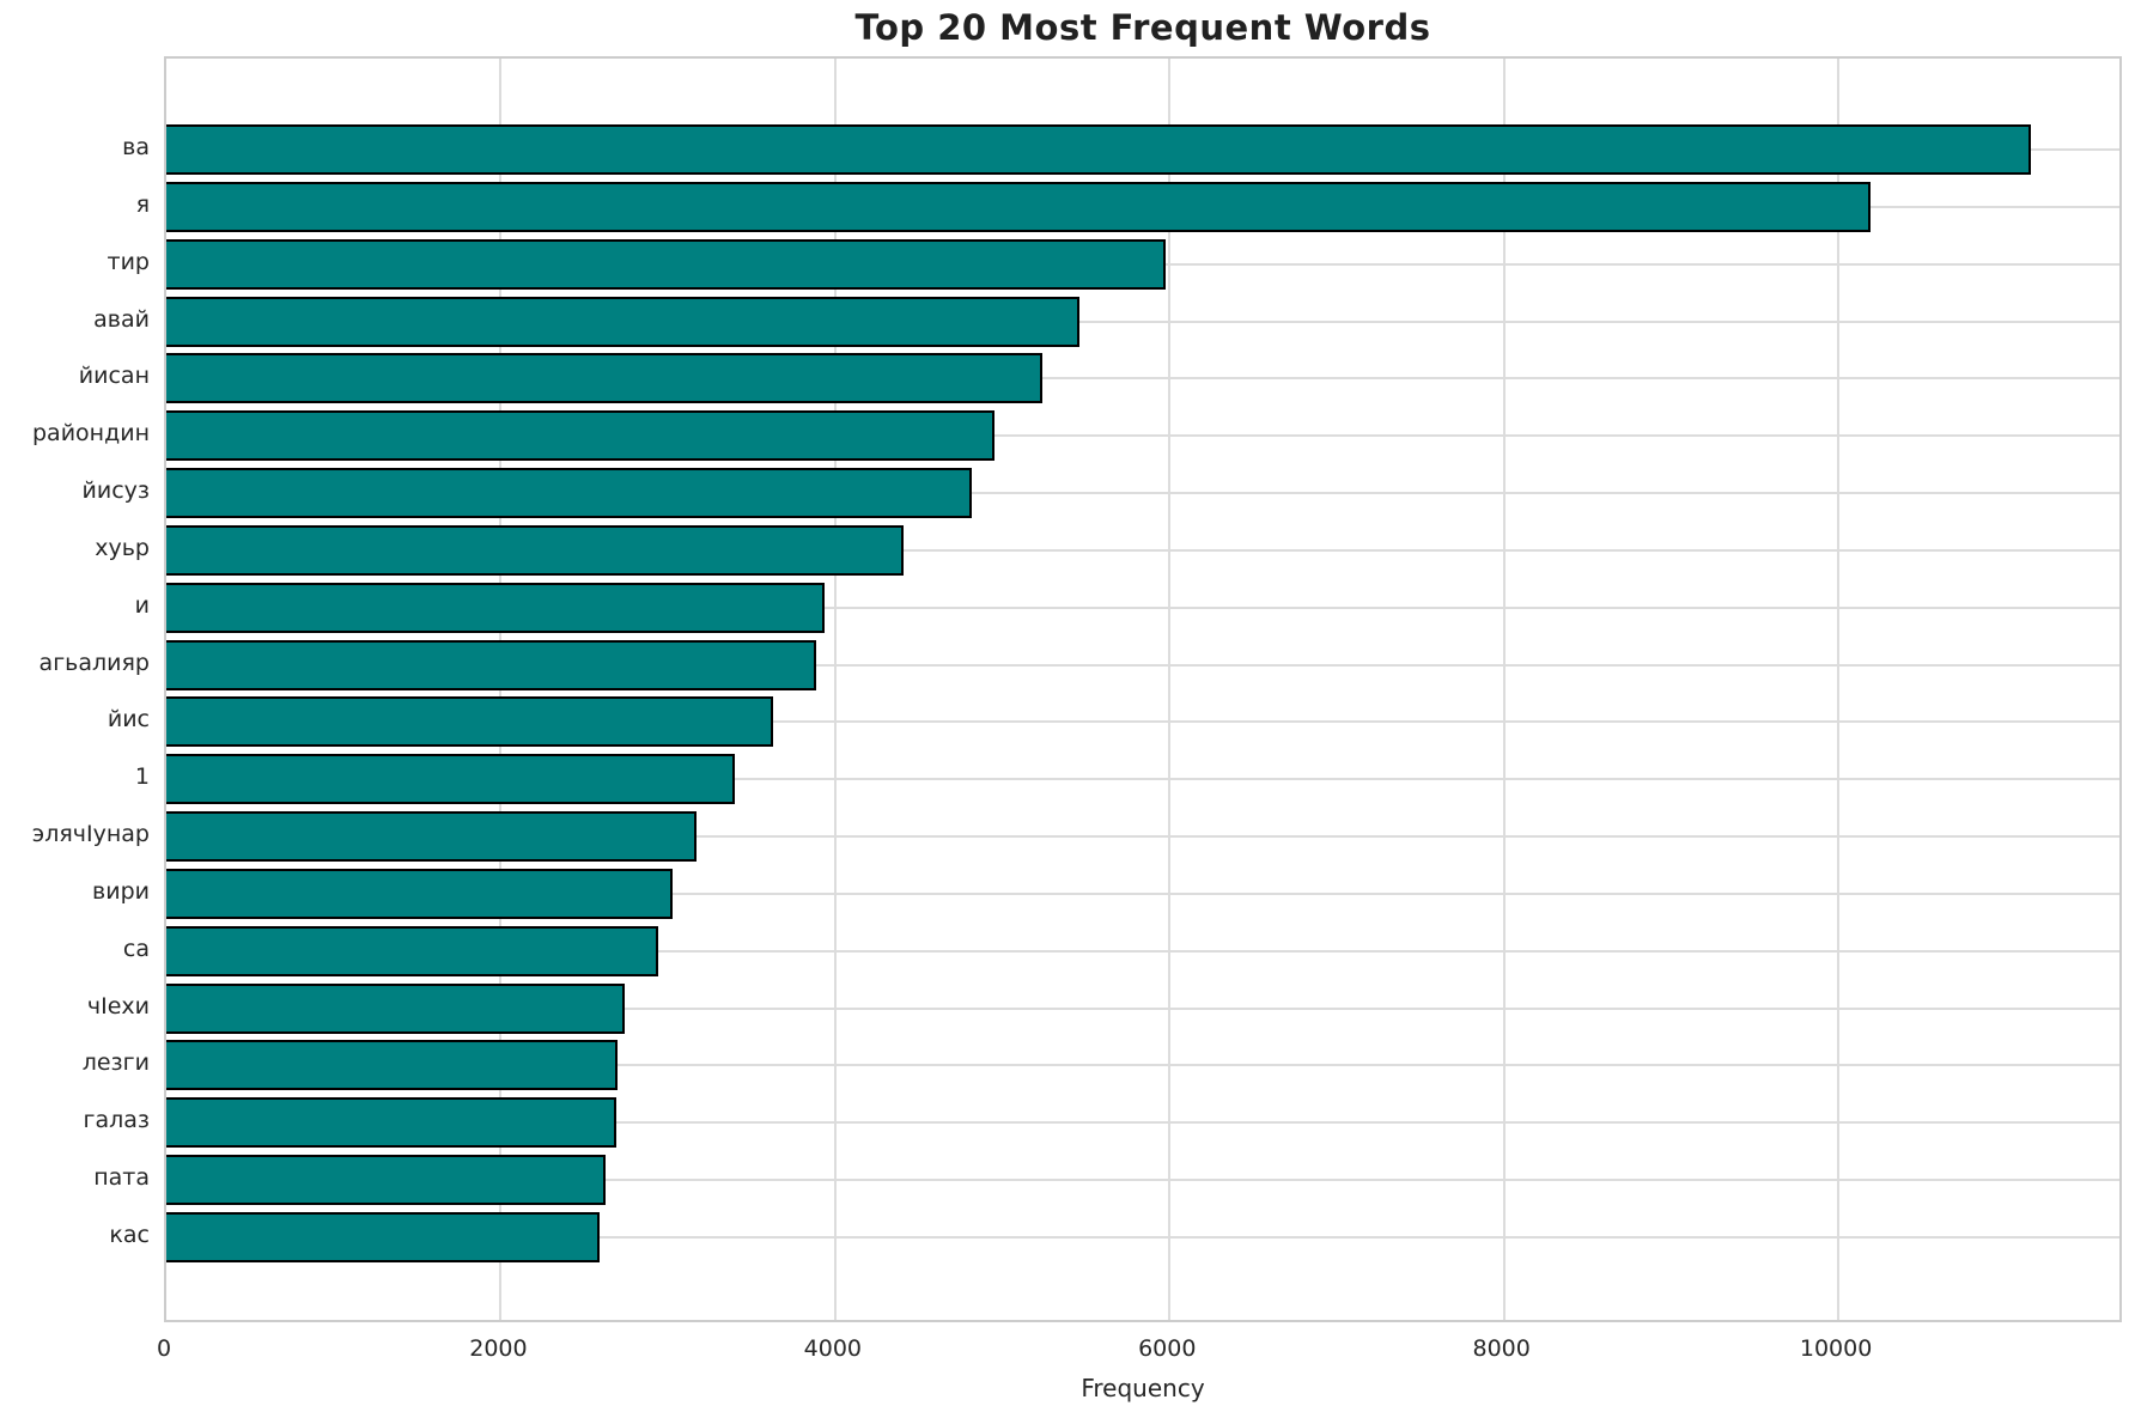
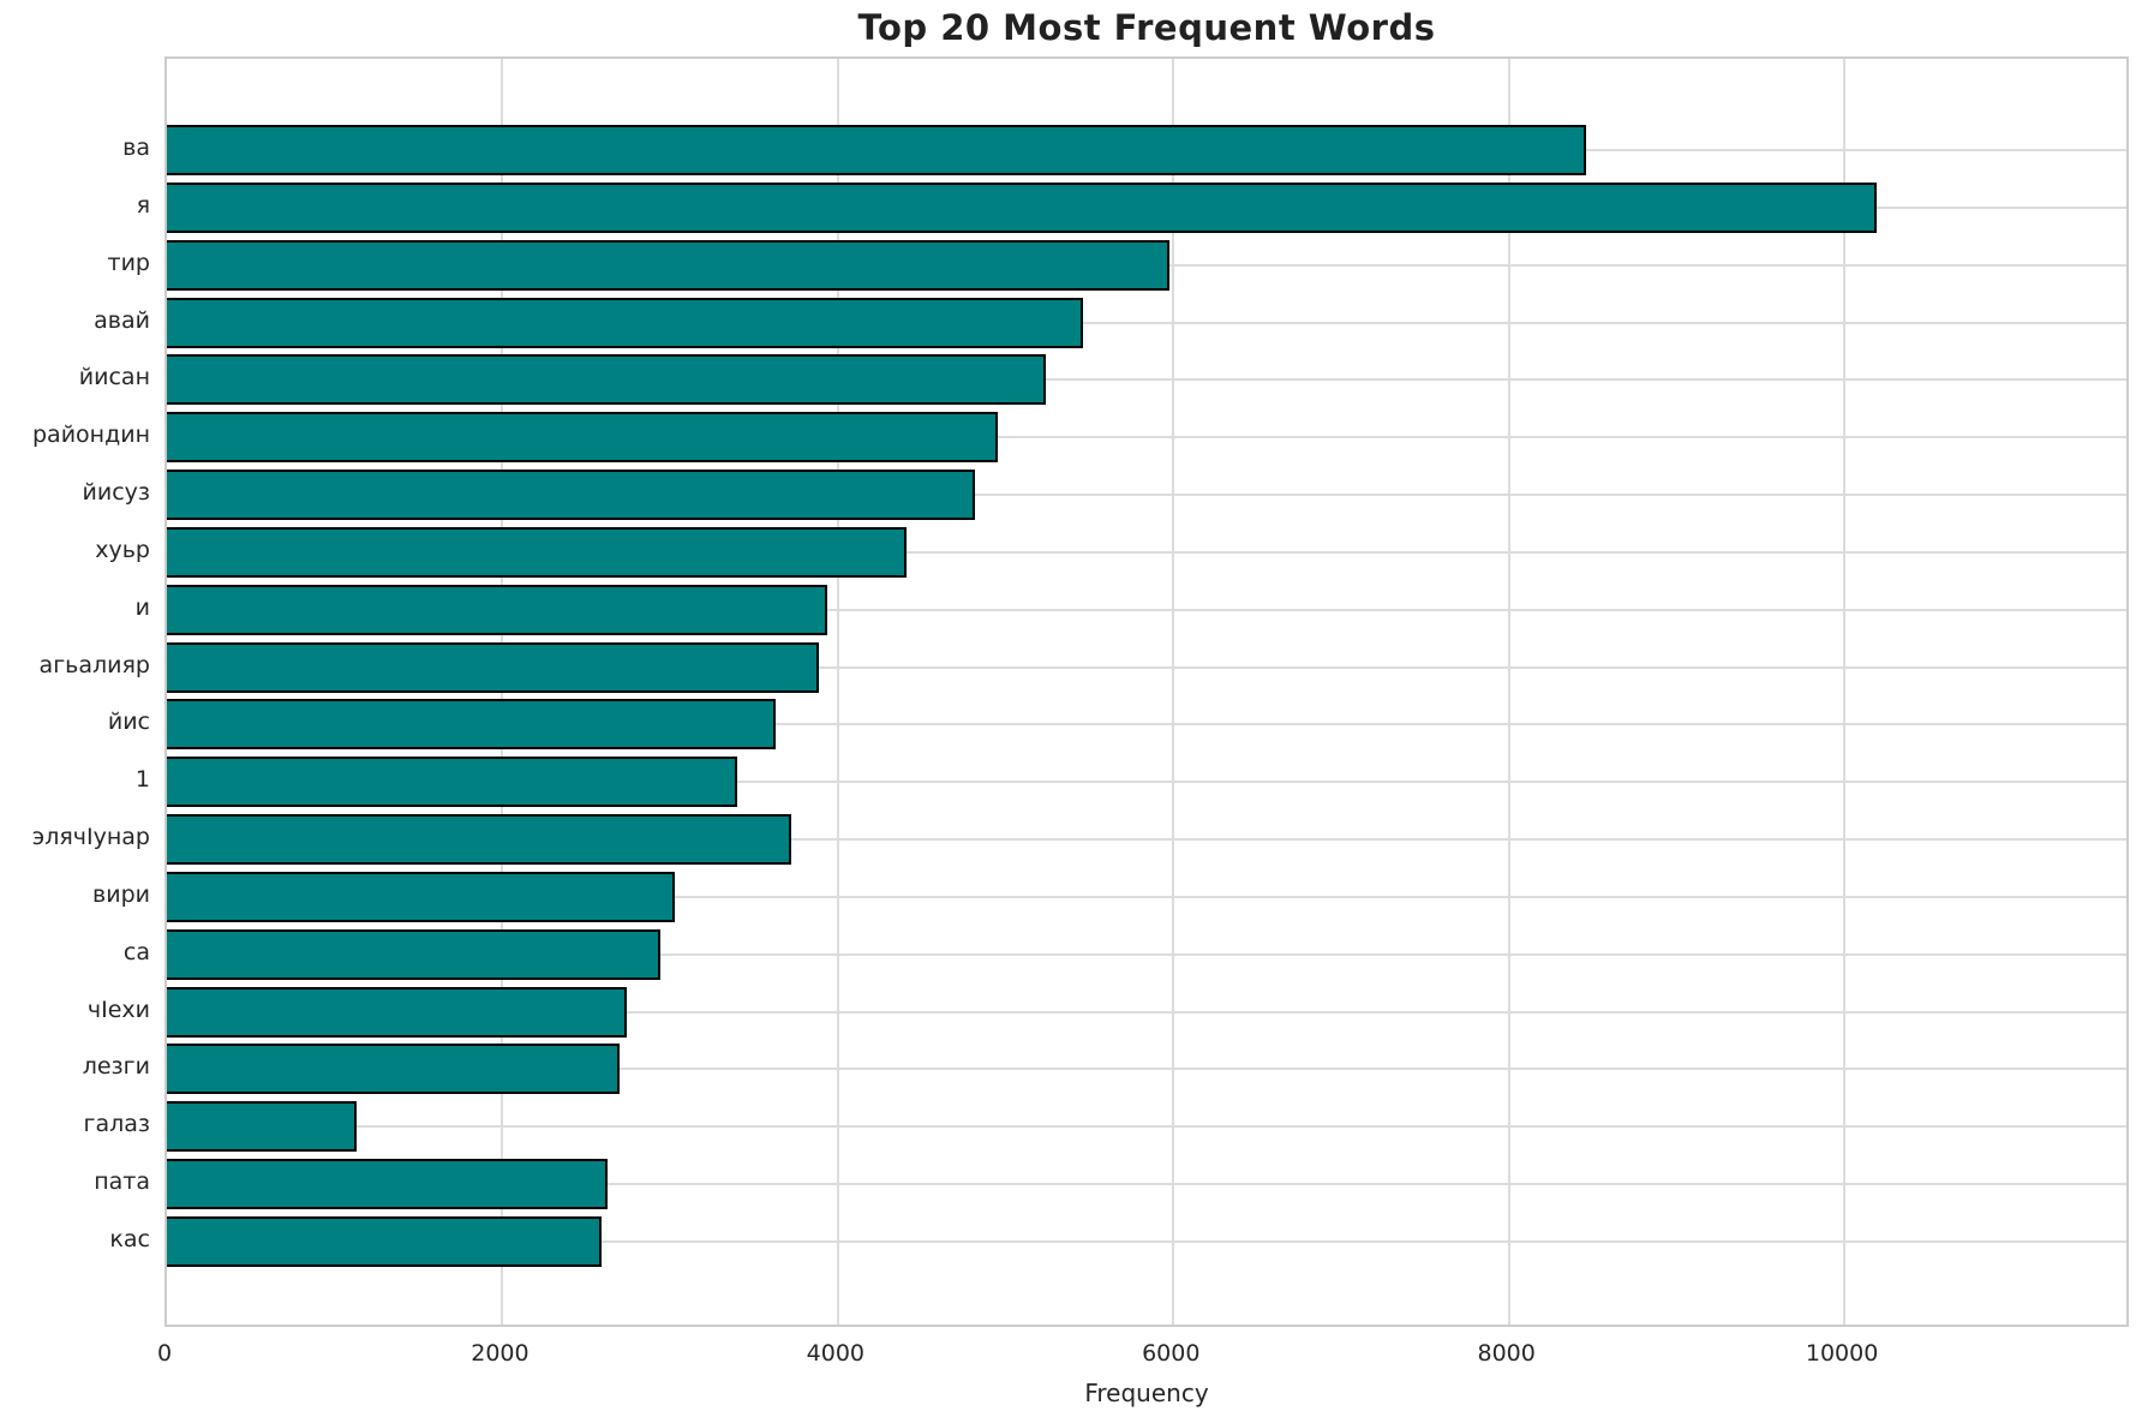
ва: 11150 -> 8460
элячӀунар: 3170 -> 3720
галаз: 2690 -> 1130
